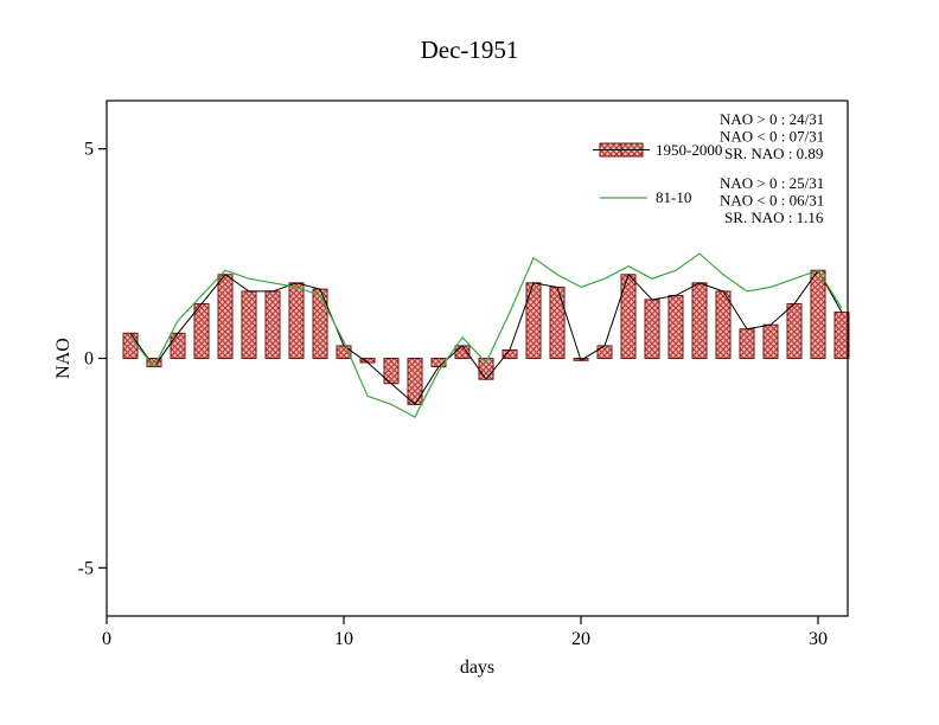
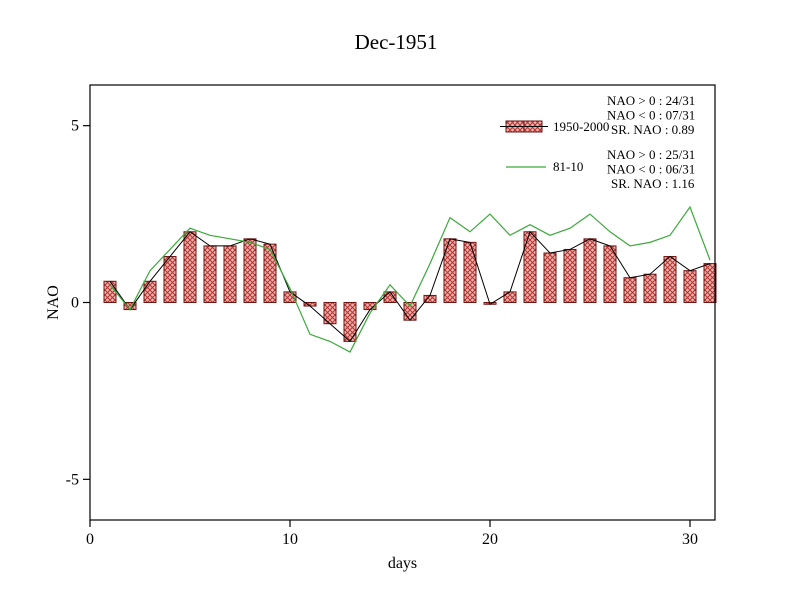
81-10/20: 1.7 -> 2.5
1950-2000/30: 2.1 -> 0.9
81-10/30: 2.1 -> 2.7
